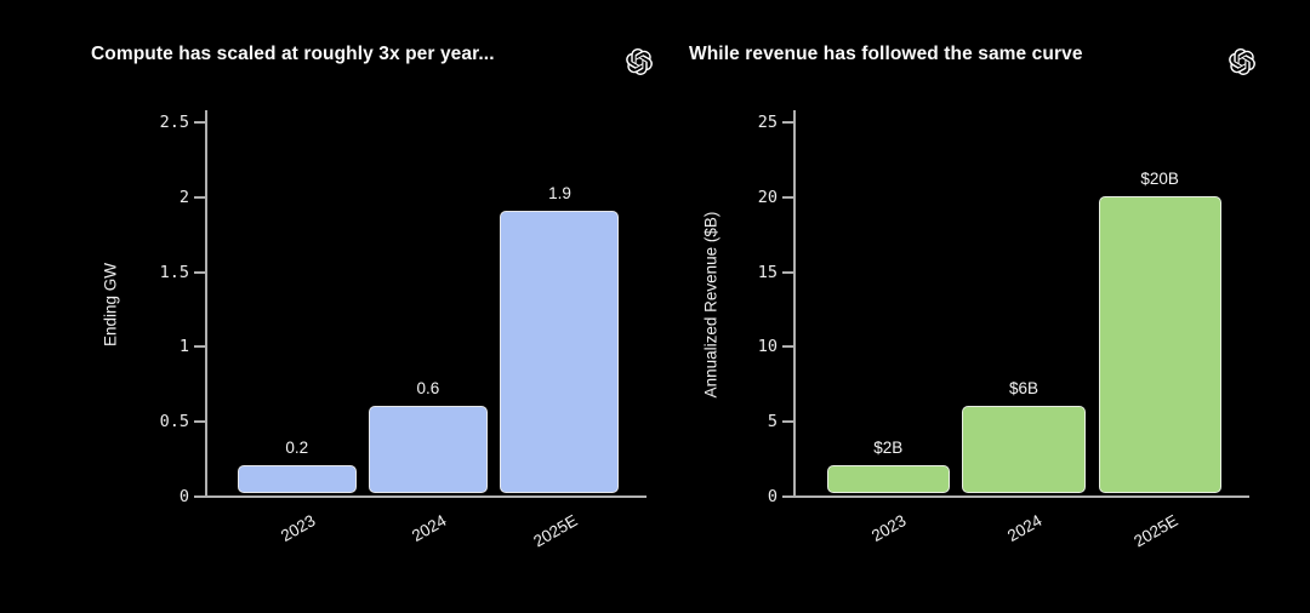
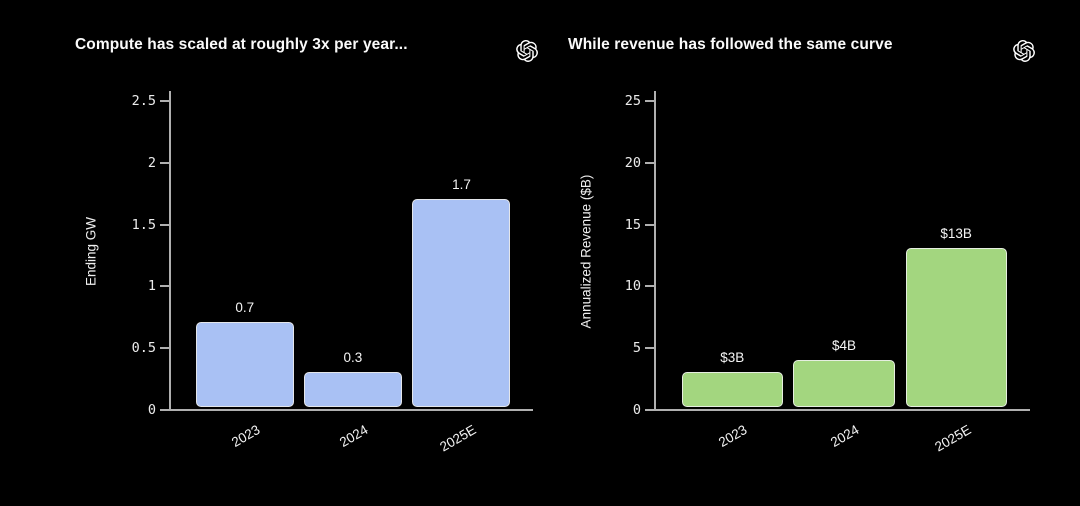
Compute has scaled at roughly 3x per year.../2023: 0.2 -> 0.7
Compute has scaled at roughly 3x per year.../2024: 0.6 -> 0.3
Compute has scaled at roughly 3x per year.../2025E: 1.9 -> 1.7
While revenue has followed the same curve/2023: $2B -> $3B
While revenue has followed the same curve/2024: $6B -> $4B
While revenue has followed the same curve/2025E: $20B -> $13B
